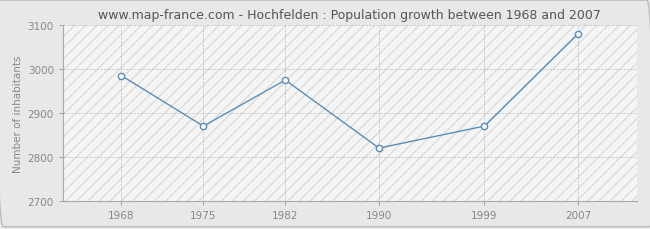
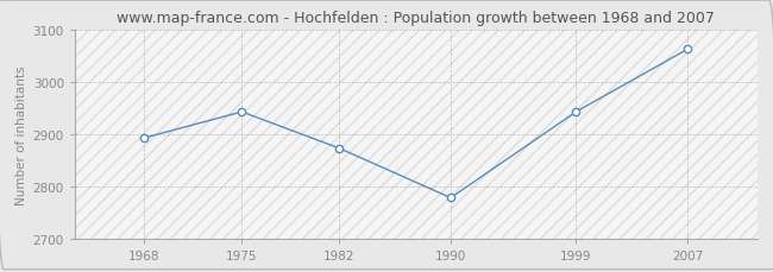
1968: 2985 -> 2893
1975: 2870 -> 2943
1982: 2975 -> 2873
1990: 2820 -> 2778
1999: 2870 -> 2943
2007: 3080 -> 3063
